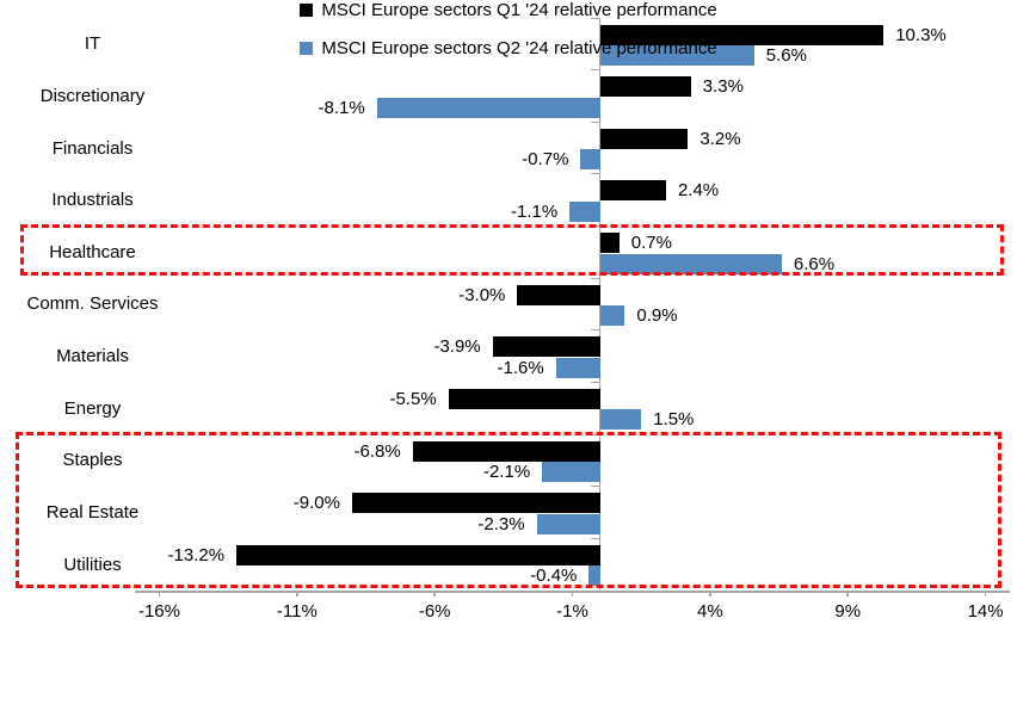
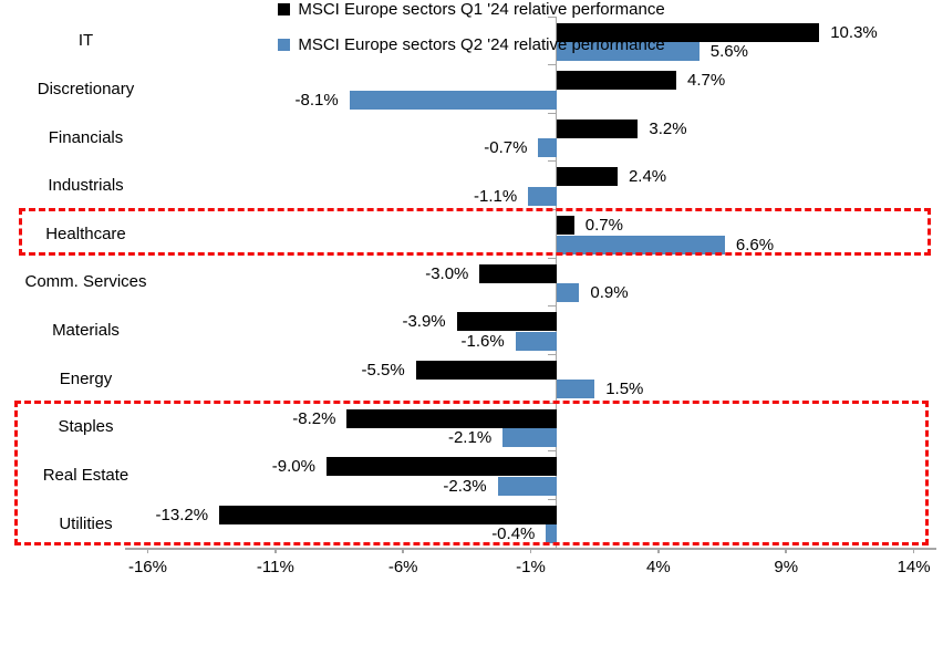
MSCI Europe sectors Q1 '24 relative performance/Discretionary: 3.3% -> 4.7%
MSCI Europe sectors Q1 '24 relative performance/Staples: -6.8% -> -8.2%
